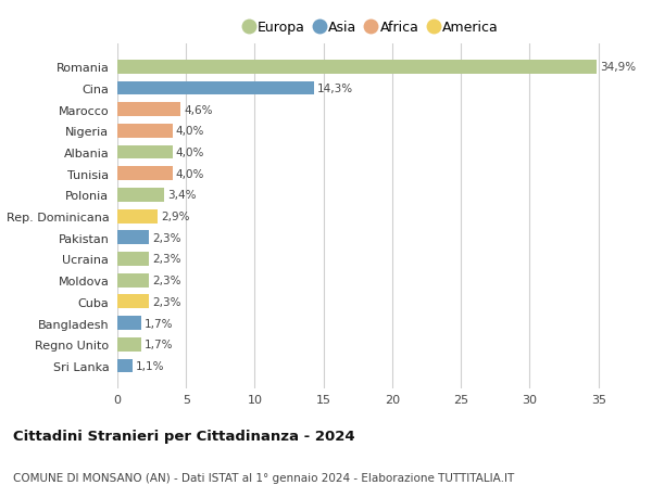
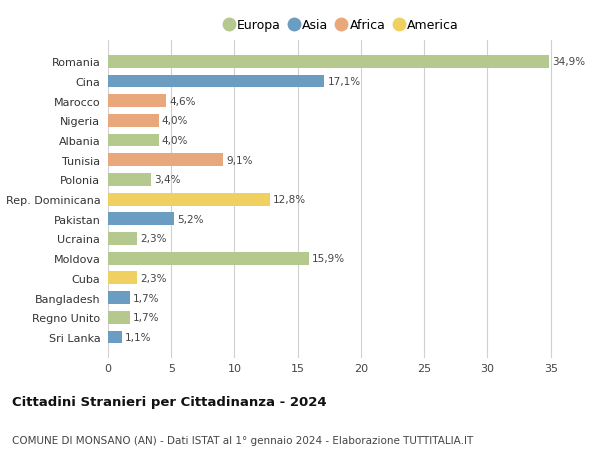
Cina: 14,3% -> 17,1%
Tunisia: 4,0% -> 9,1%
Rep. Dominicana: 2,9% -> 12,8%
Pakistan: 2,3% -> 5,2%
Moldova: 2,3% -> 15,9%
